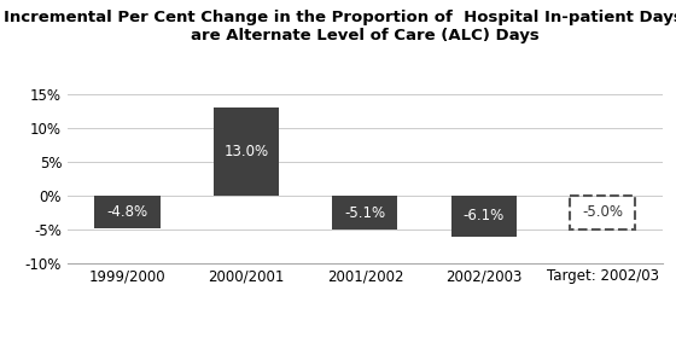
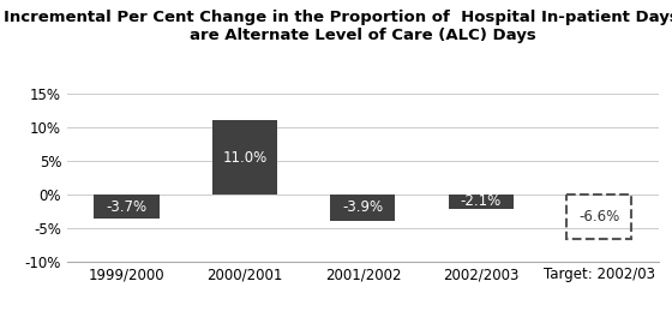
1999/2000: -4.8% -> -3.7%
2000/2001: 13.0% -> 11.0%
2001/2002: -5.1% -> -3.9%
2002/2003: -6.1% -> -2.1%
Target: 2002/03: -5.0% -> -6.6%
